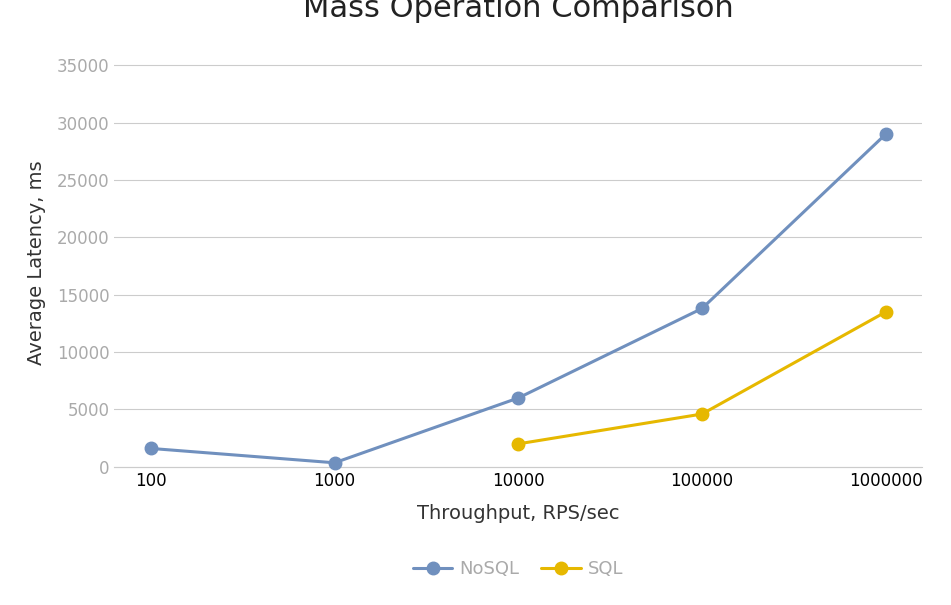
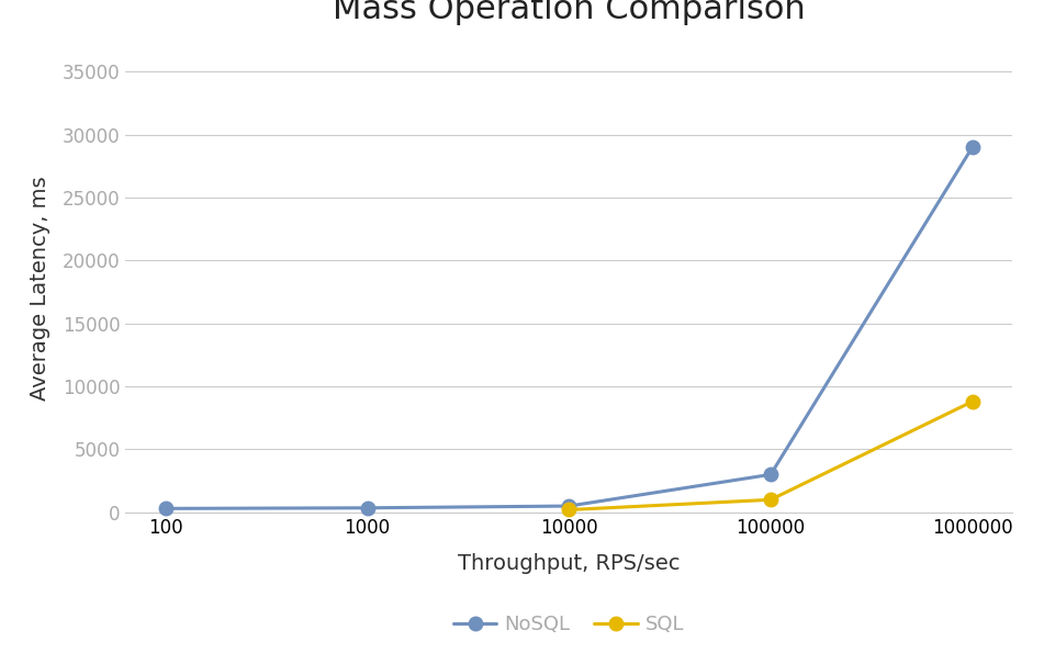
NoSQL/100: 1600 -> 300
NoSQL/10000: 6000 -> 500
SQL/10000: 2000 -> 200
NoSQL/100000: 13800 -> 3000
SQL/100000: 4600 -> 1000
SQL/1000000: 13500 -> 8800
